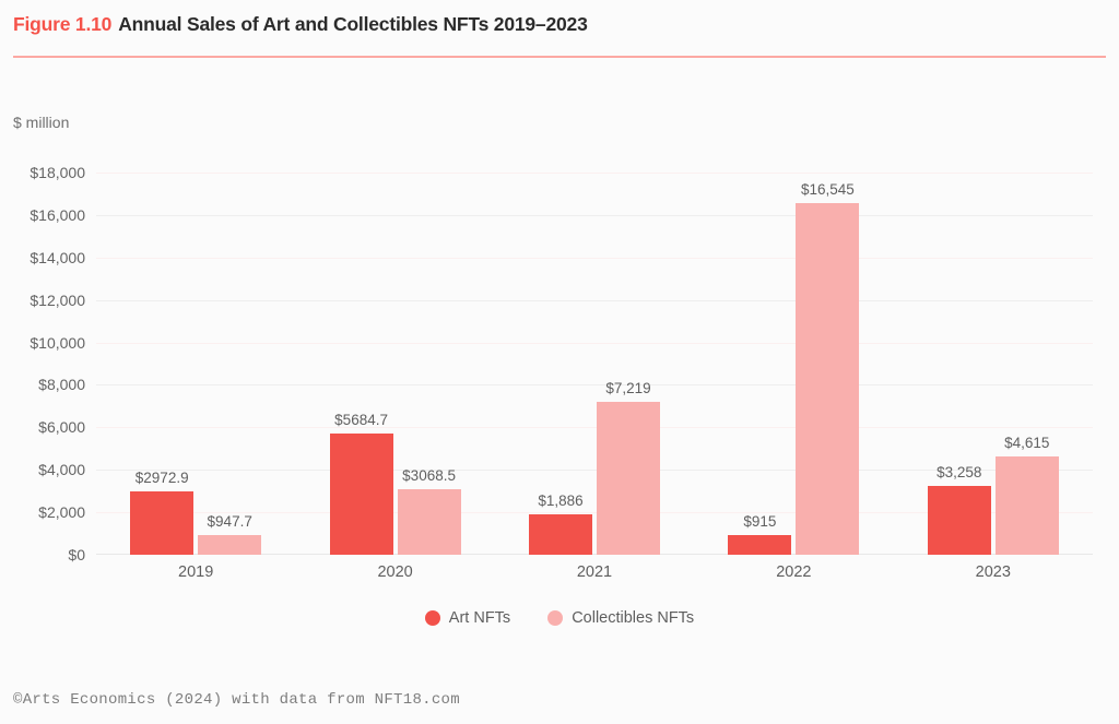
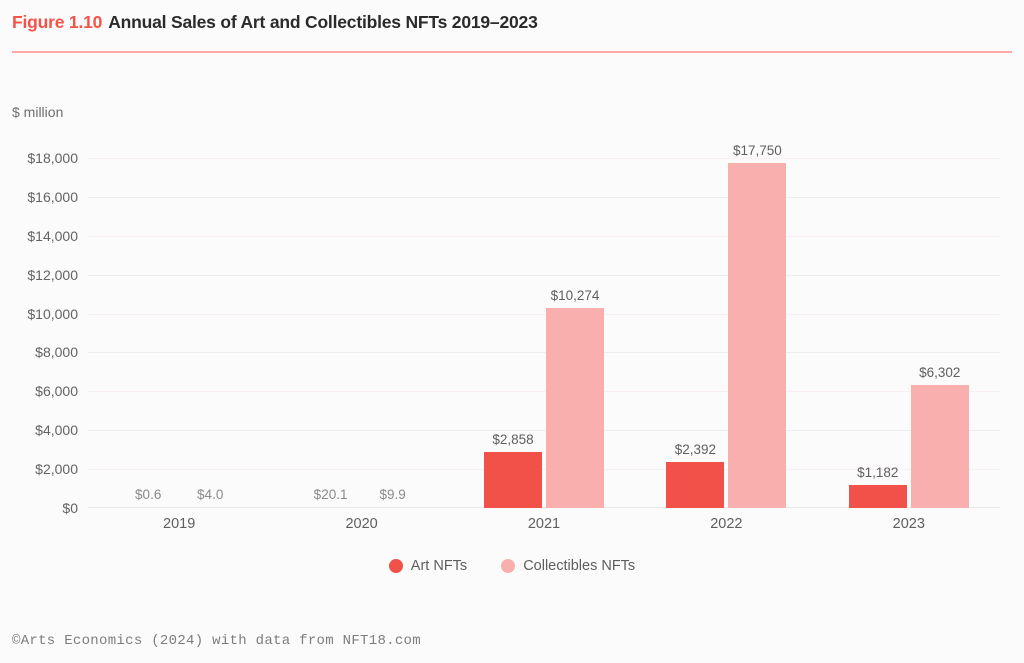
Art NFTs/2019: $2972.9 -> $0.6
Collectibles NFTs/2019: $947.7 -> $4.0
Art NFTs/2020: $5684.7 -> $20.1
Collectibles NFTs/2020: $3068.5 -> $9.9
Art NFTs/2021: $1,886 -> $2,858
Collectibles NFTs/2021: $7,219 -> $10,274
Art NFTs/2022: $915 -> $2,392
Collectibles NFTs/2022: $16,545 -> $17,750
Art NFTs/2023: $3,258 -> $1,182
Collectibles NFTs/2023: $4,615 -> $6,302
